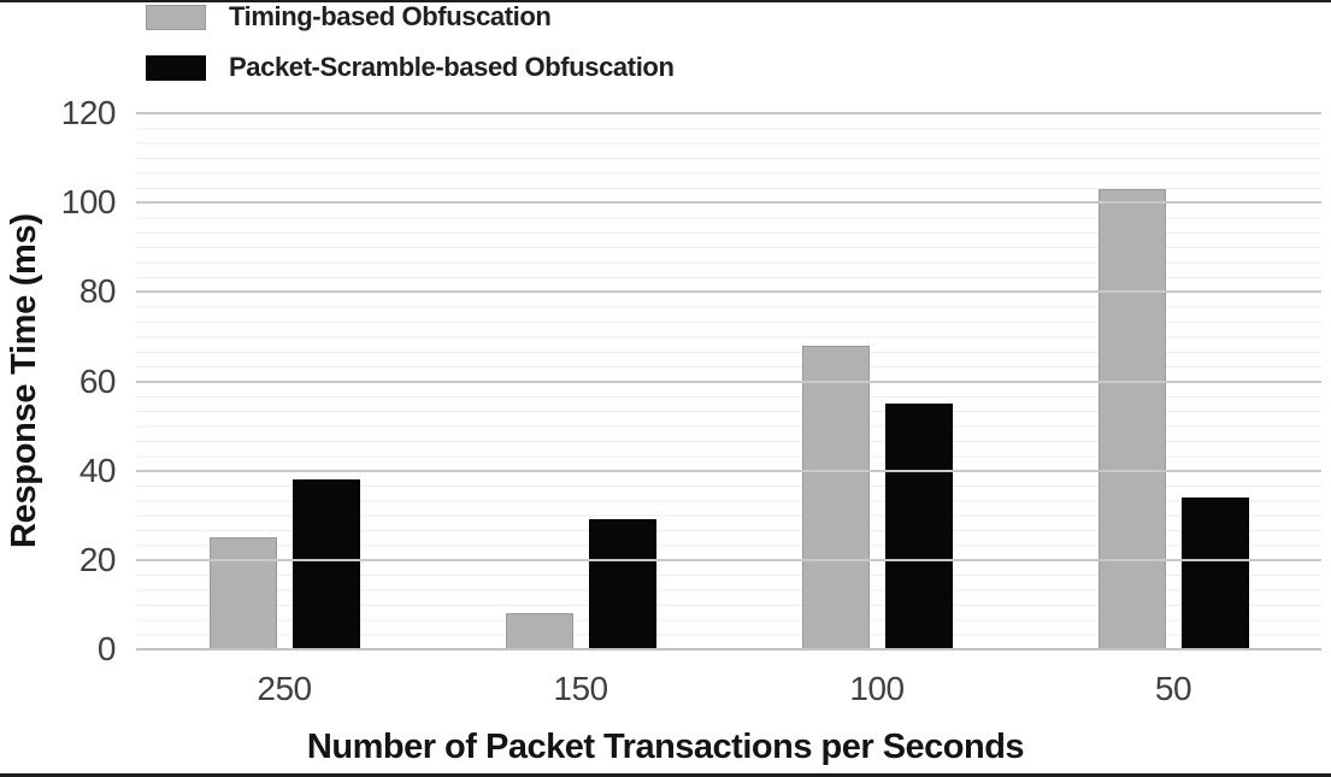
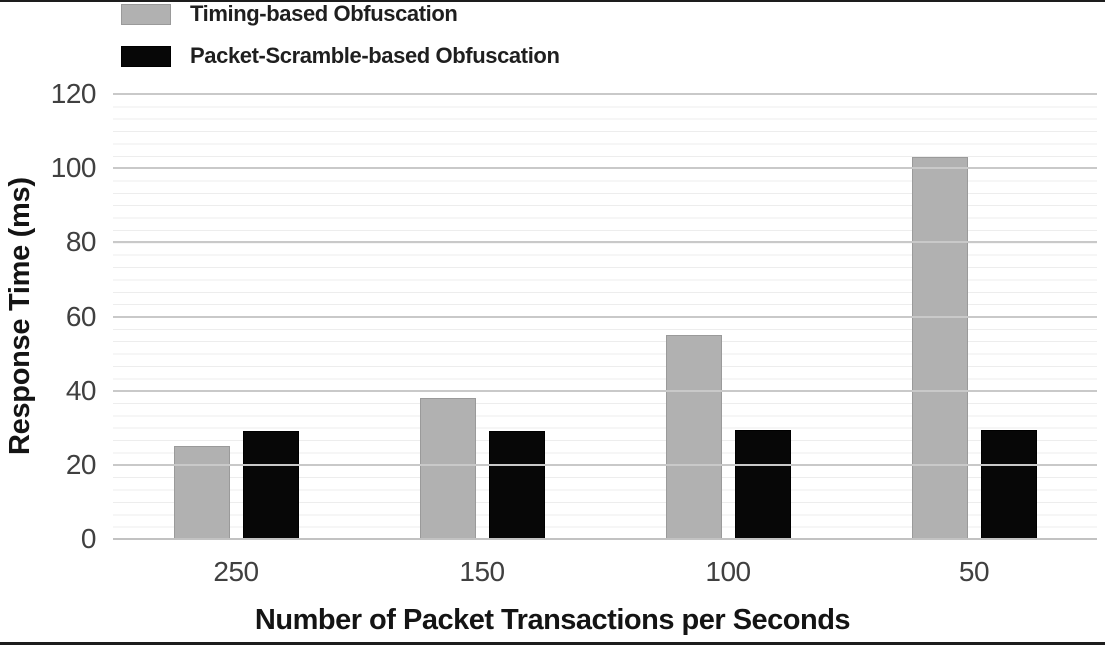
Packet-Scramble-based Obfuscation/250: 38 -> 29
Timing-based Obfuscation/150: 8 -> 38
Timing-based Obfuscation/100: 68 -> 55
Packet-Scramble-based Obfuscation/100: 55 -> 30
Packet-Scramble-based Obfuscation/50: 34 -> 30
